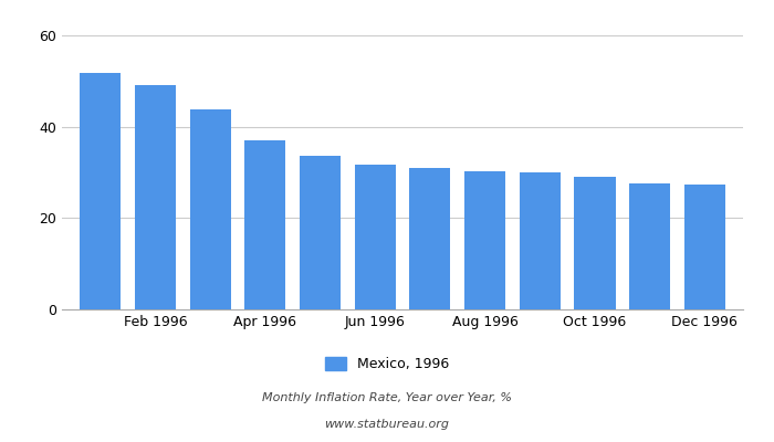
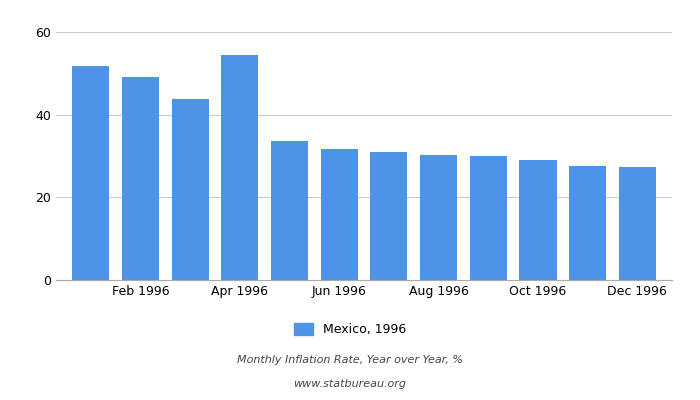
Apr 1996: 37.0 -> 54.5
